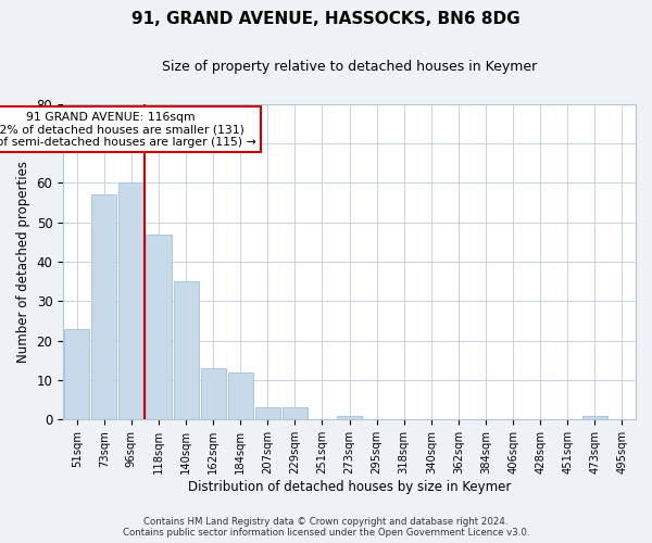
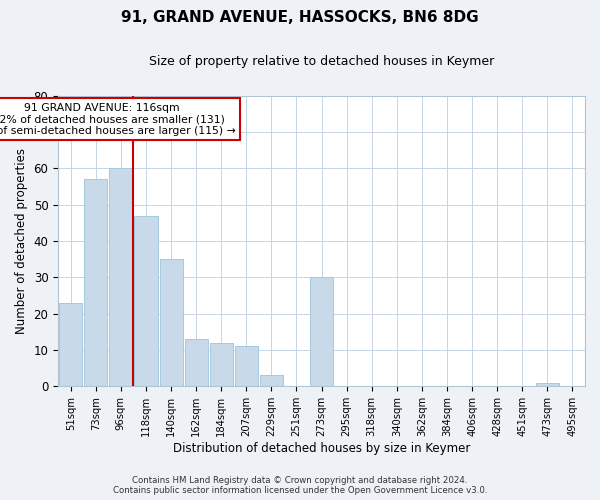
207sqm: 3 -> 11
273sqm: 1 -> 30
